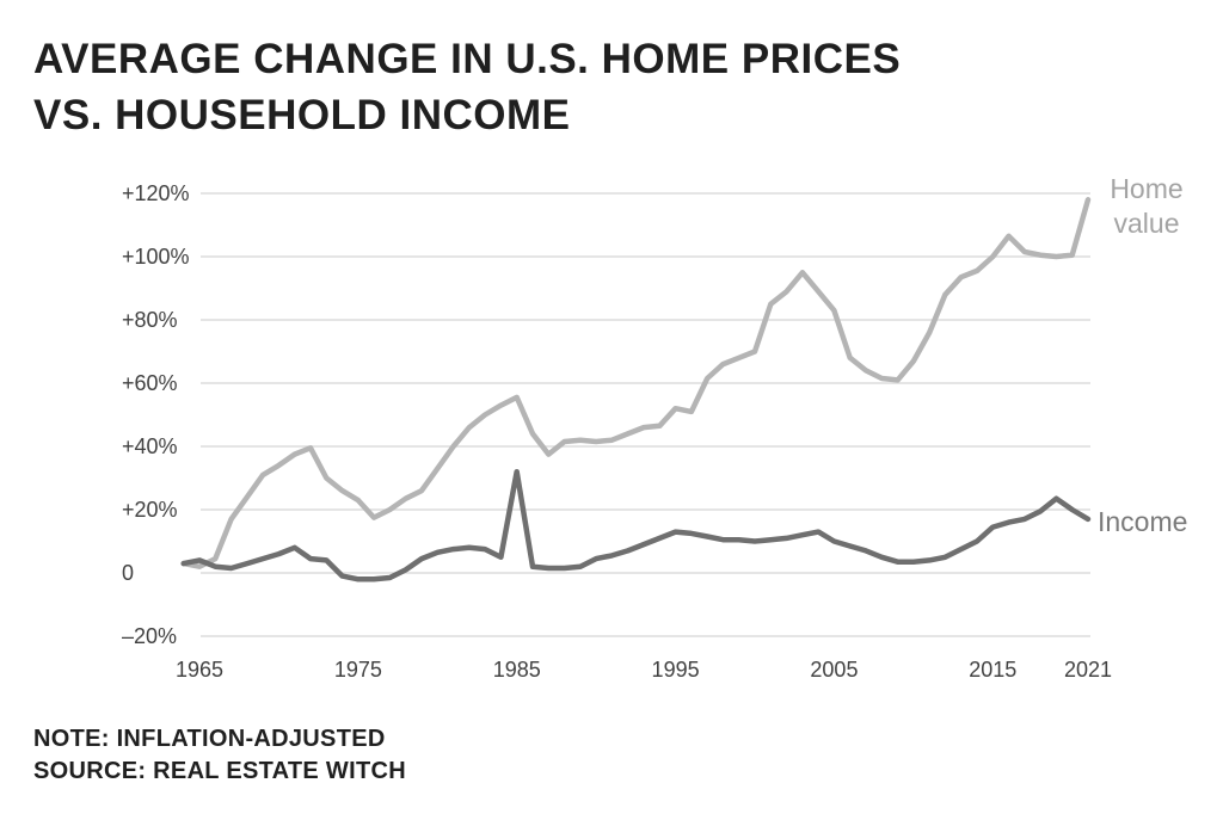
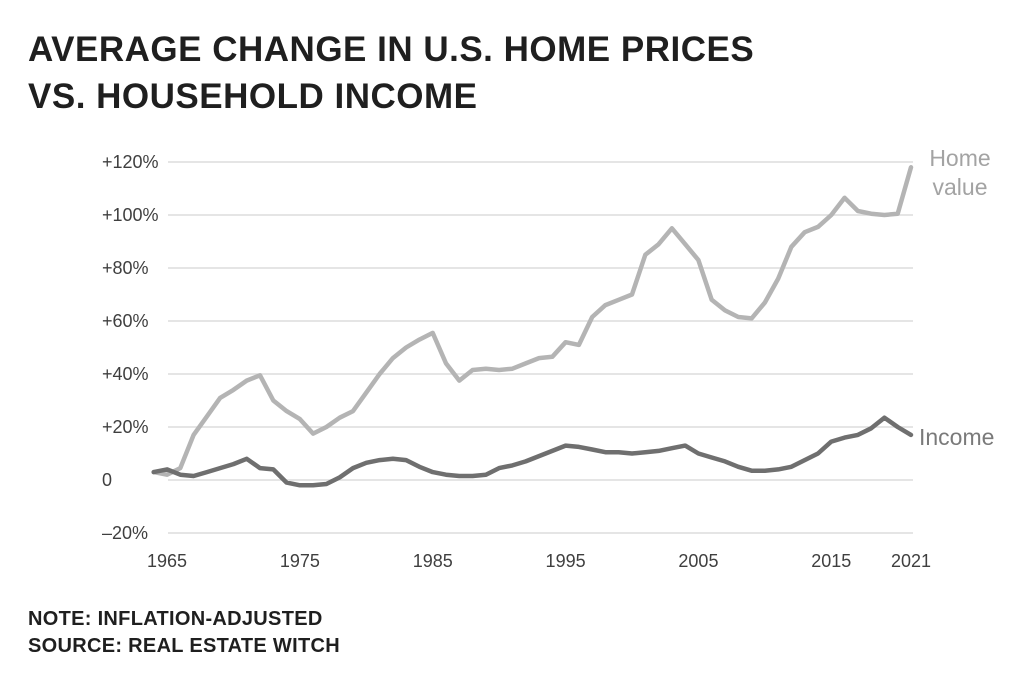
Income/1985: 32% -> 3%
